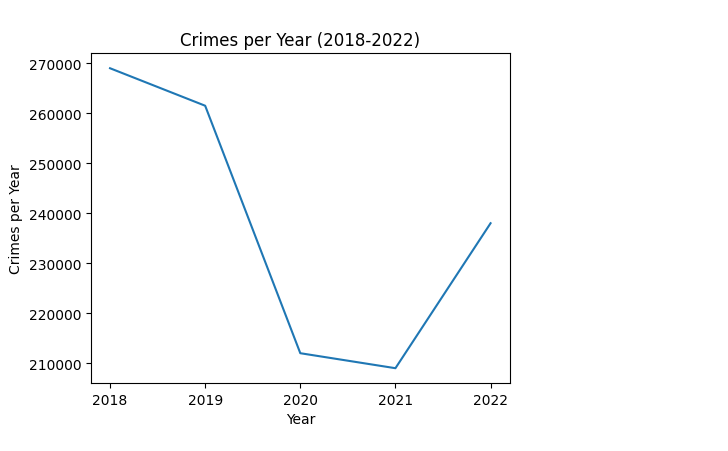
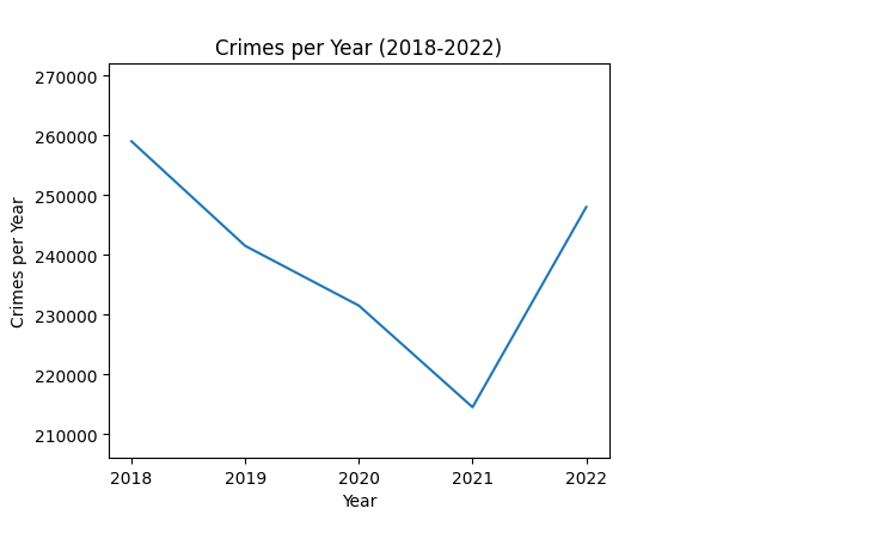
2018: 269000 -> 259000
2019: 261500 -> 241500
2020: 212000 -> 231500
2021: 209000 -> 214500
2022: 238000 -> 248000
